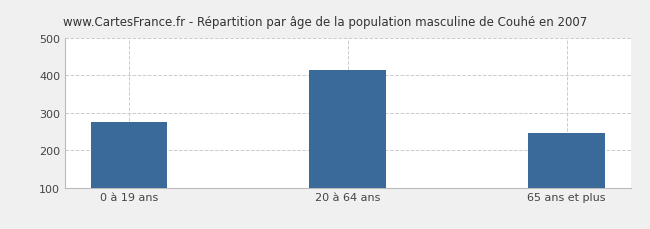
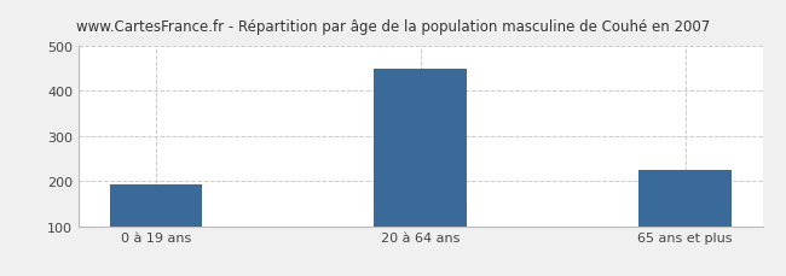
0 à 19 ans: 275 -> 193
20 à 64 ans: 415 -> 450
65 ans et plus: 245 -> 224
